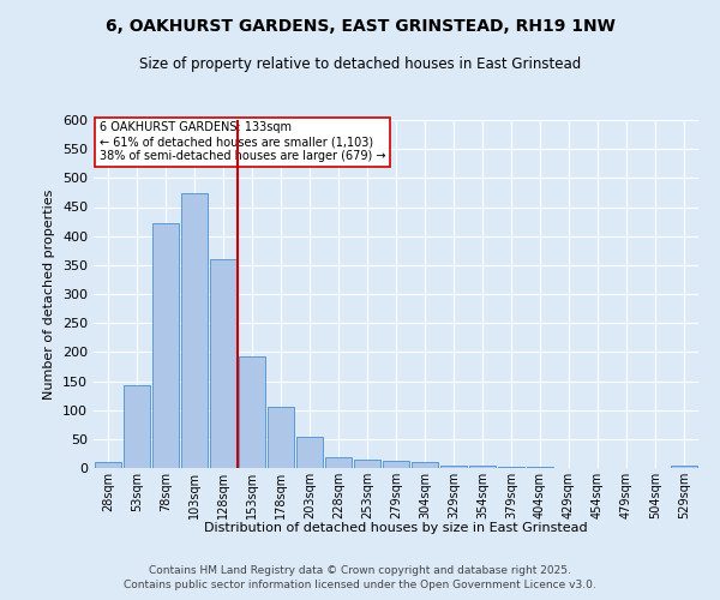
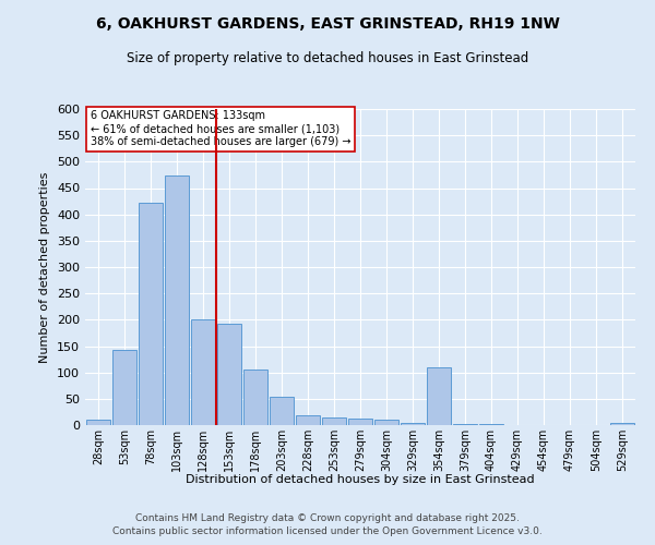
128sqm: 360 -> 200
354sqm: 5 -> 110
